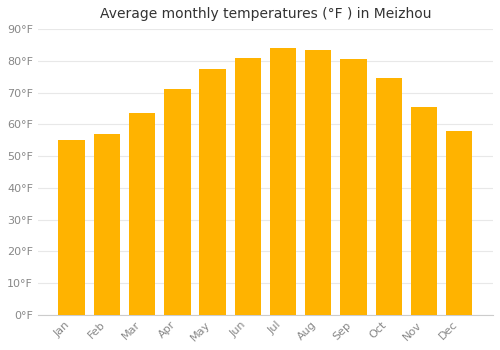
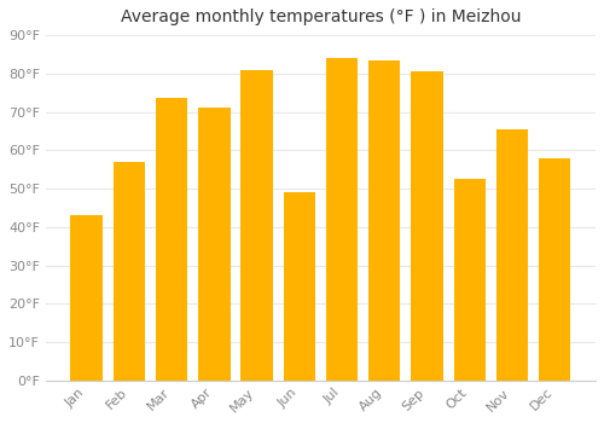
Jan: 55.0°F -> 43.0°F
Mar: 63.5°F -> 73.5°F
May: 77.5°F -> 81.0°F
Jun: 81.0°F -> 49.0°F
Oct: 74.5°F -> 52.5°F
